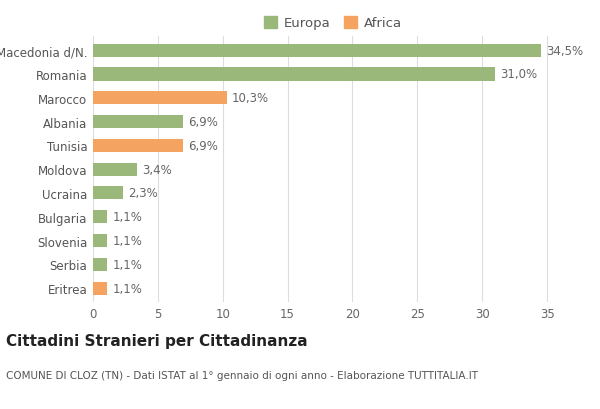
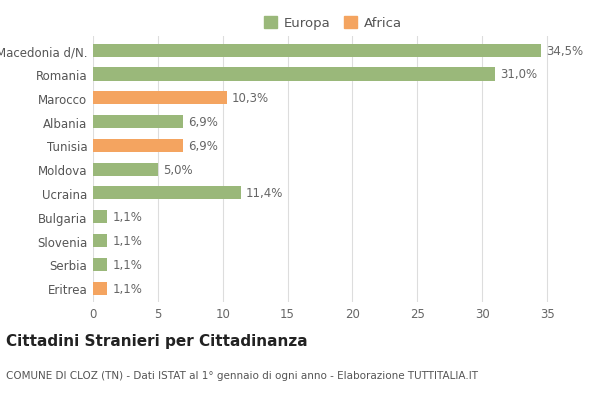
Moldova: 3,4% -> 5,0%
Ucraina: 2,3% -> 11,4%
